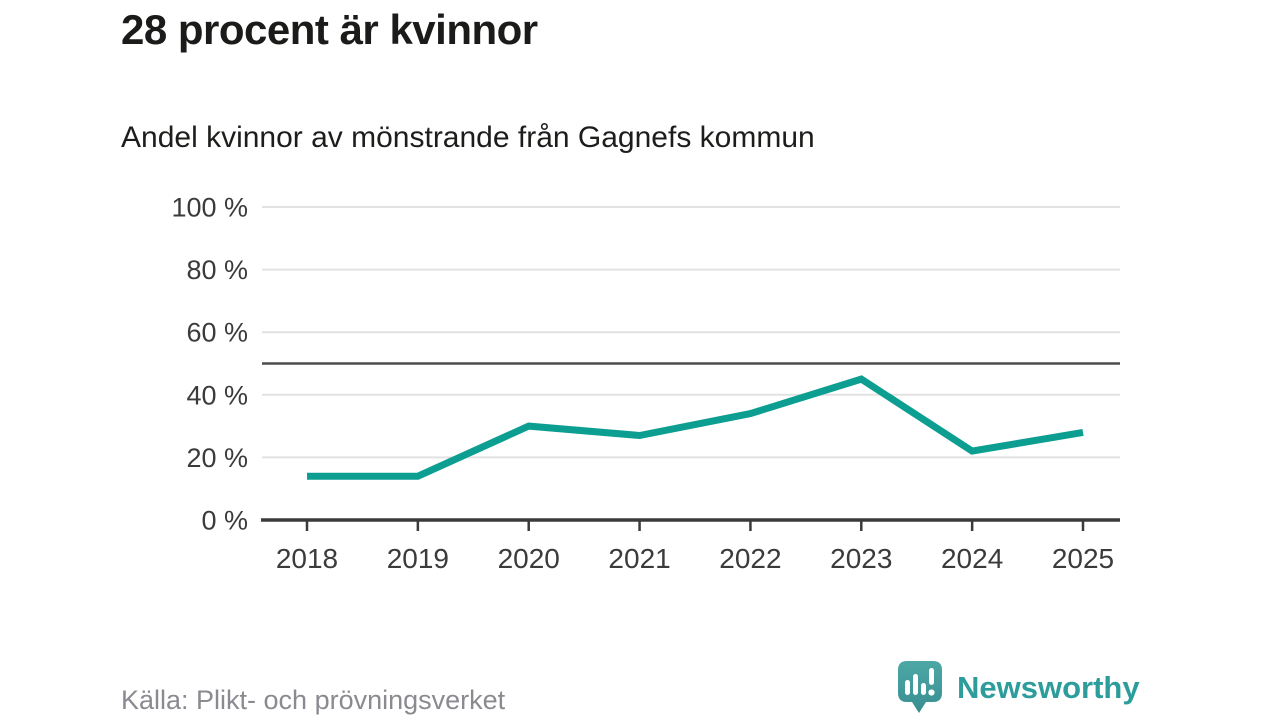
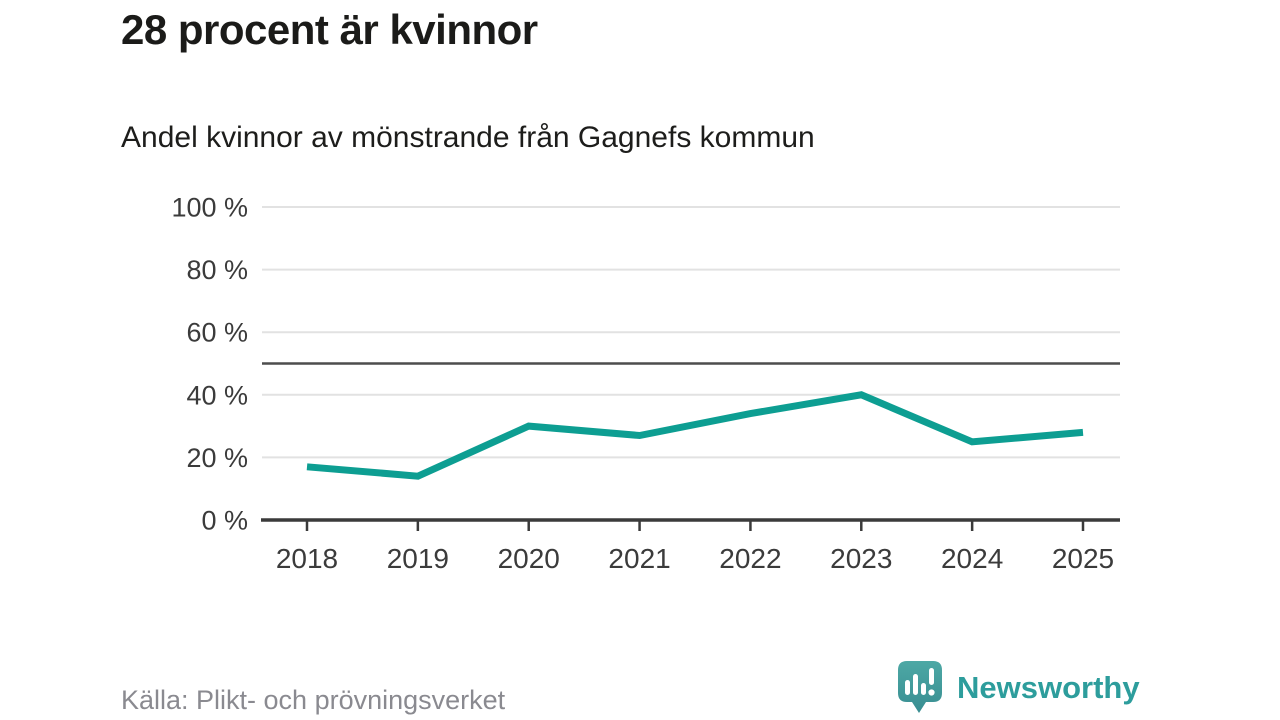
2018: 14% -> 17%
2023: 45% -> 40%
2024: 22% -> 25%
